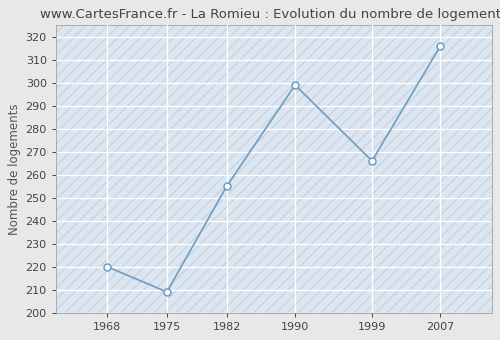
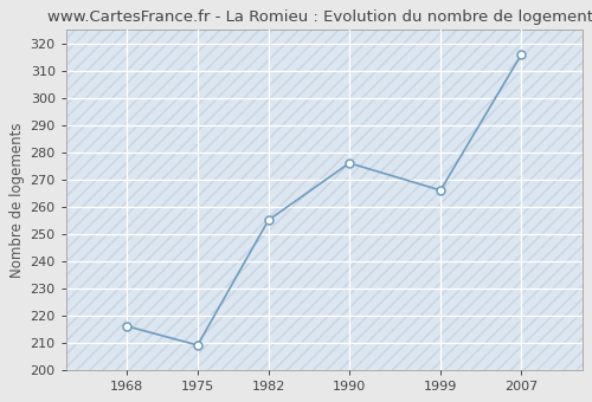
1968: 220 -> 216
1990: 299 -> 276
